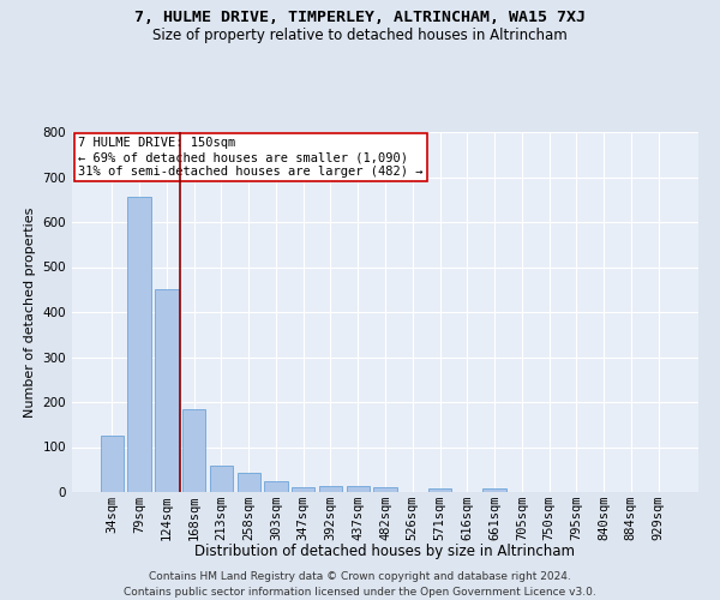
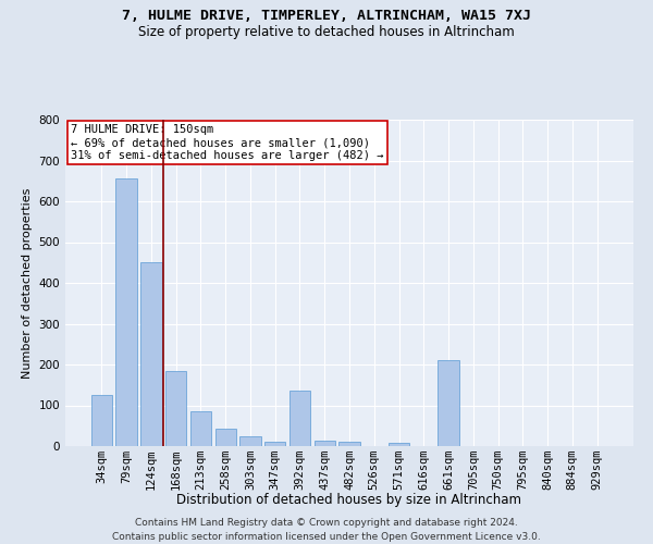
213sqm: 60 -> 85
392sqm: 13 -> 135
661sqm: 8 -> 210
